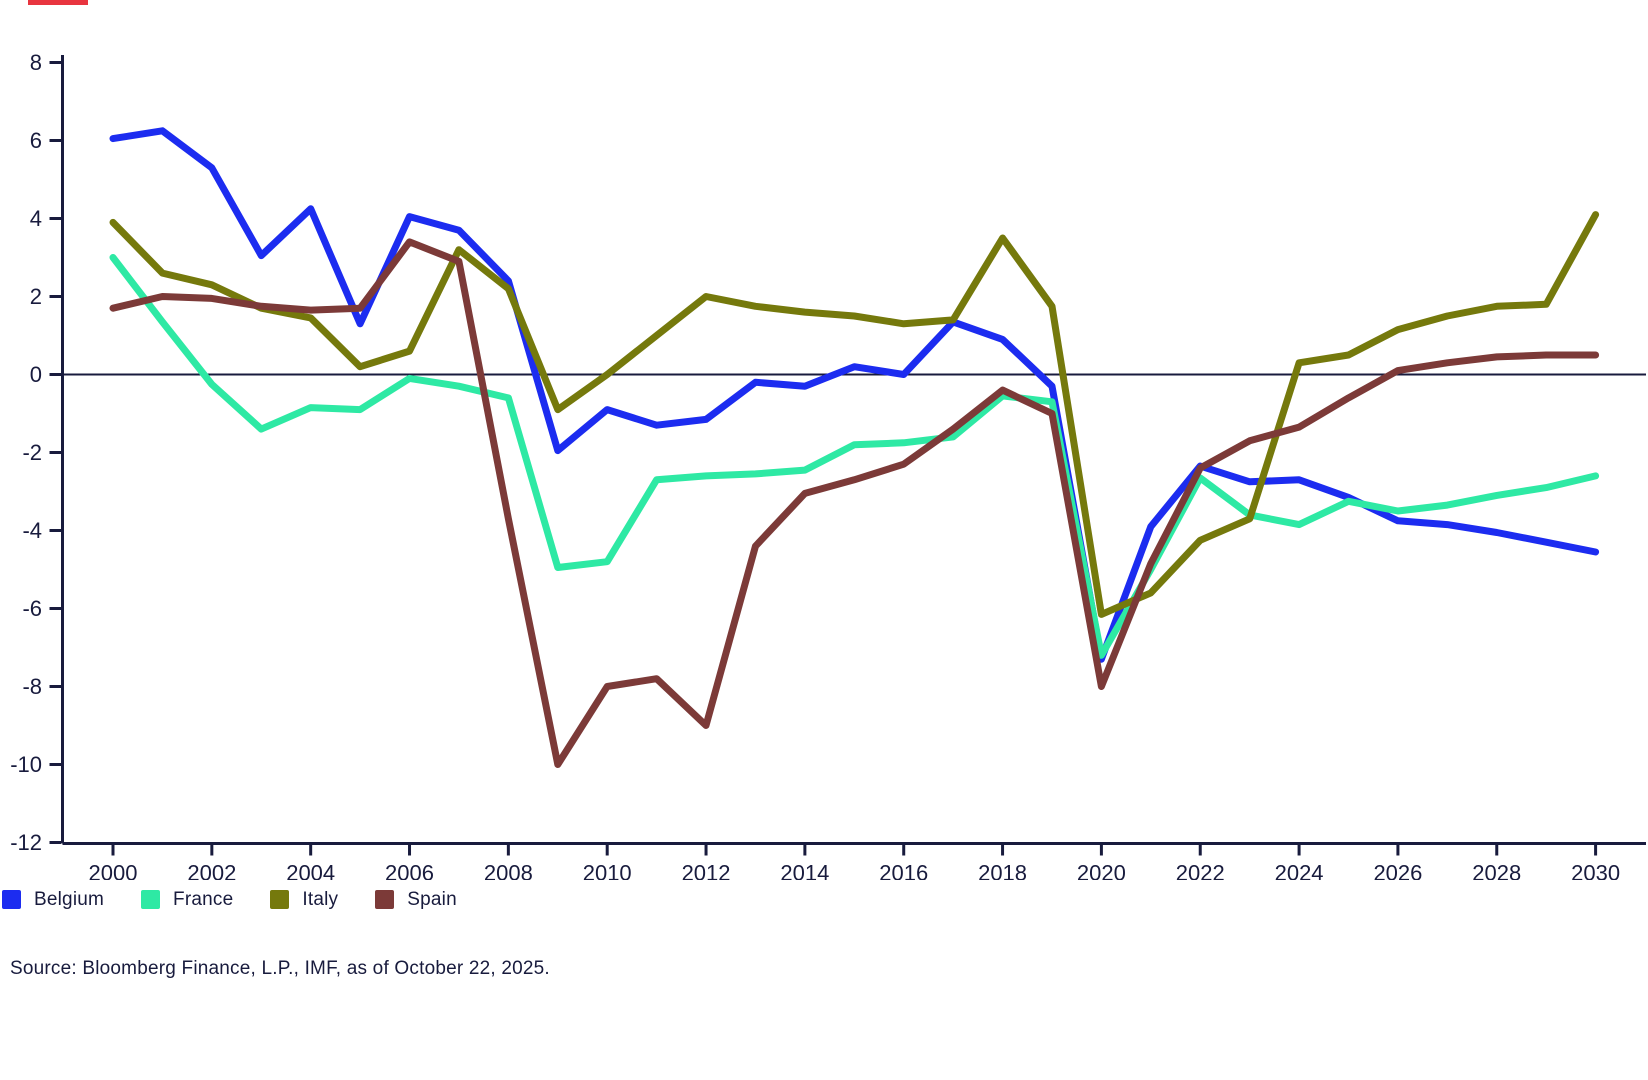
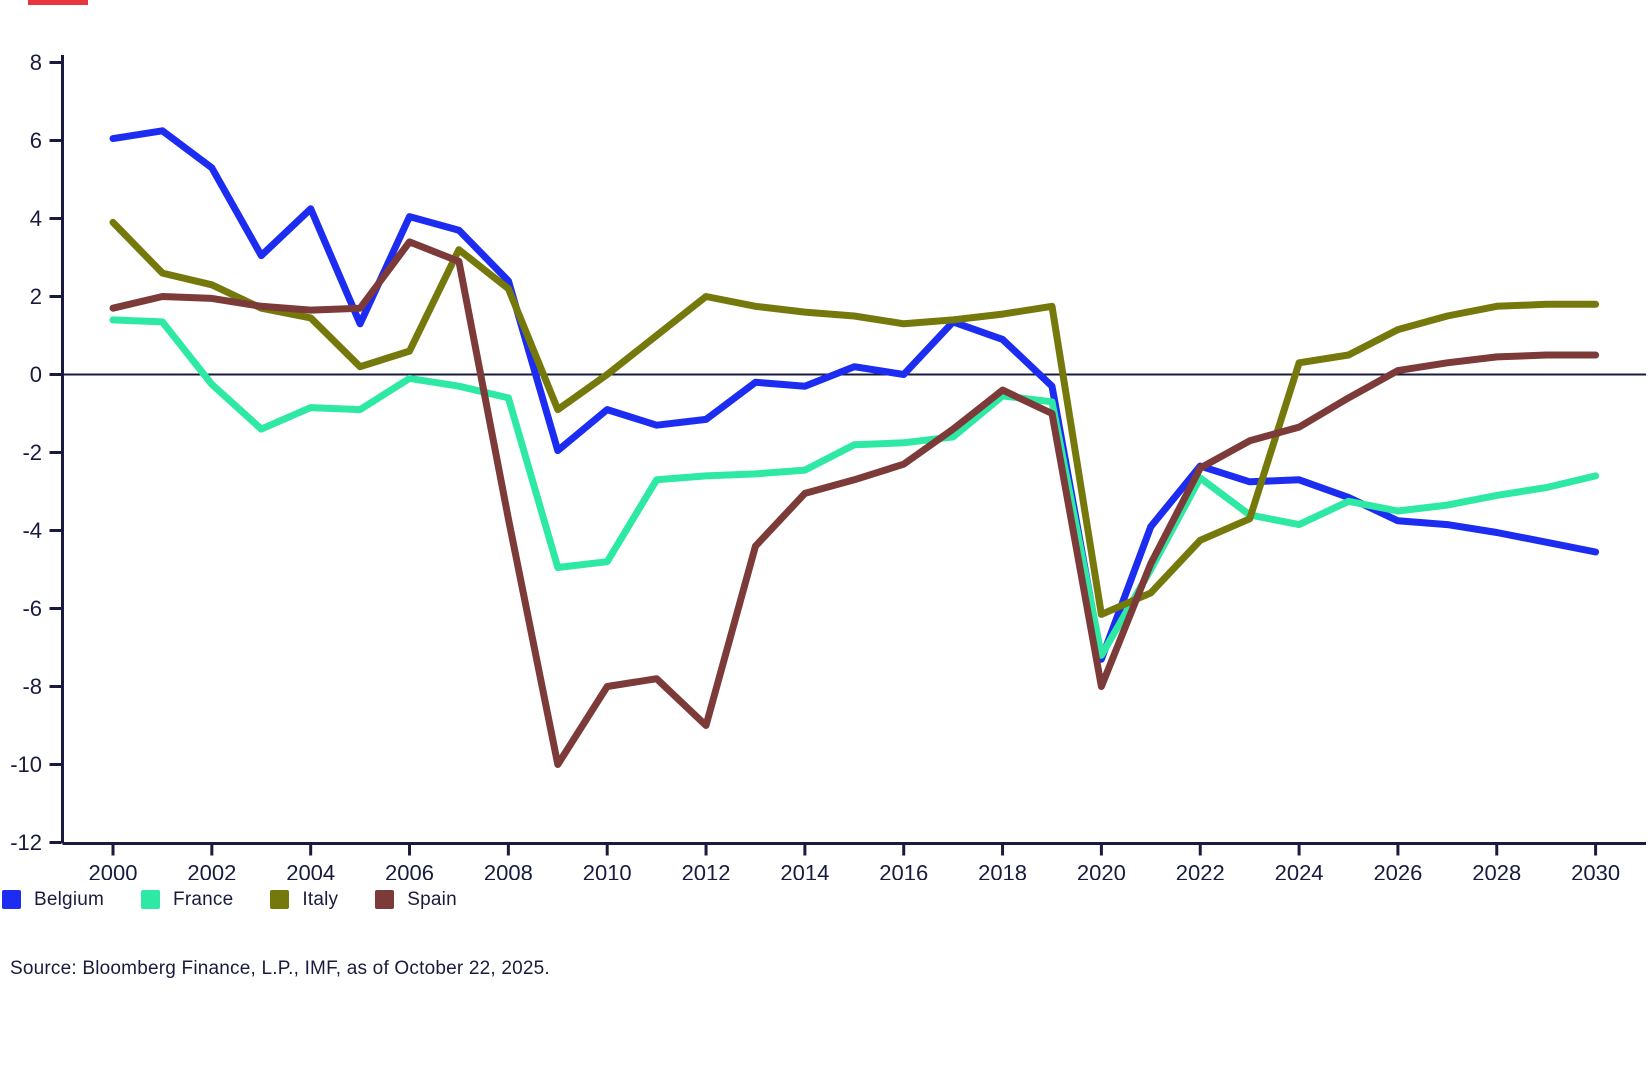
France/2000: 3.0 -> 1.4
Italy/2018: 3.5 -> 1.6
Italy/2030: 4.1 -> 1.8
